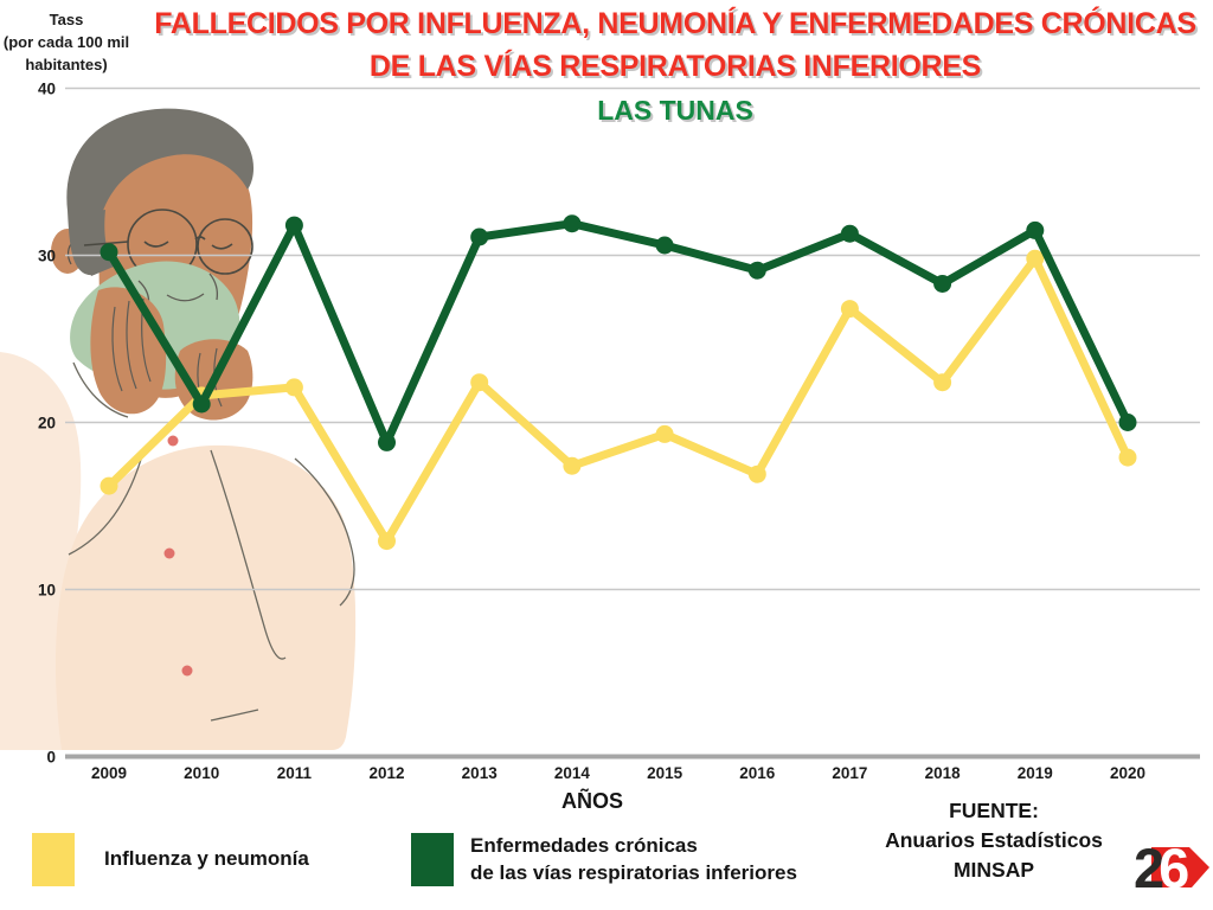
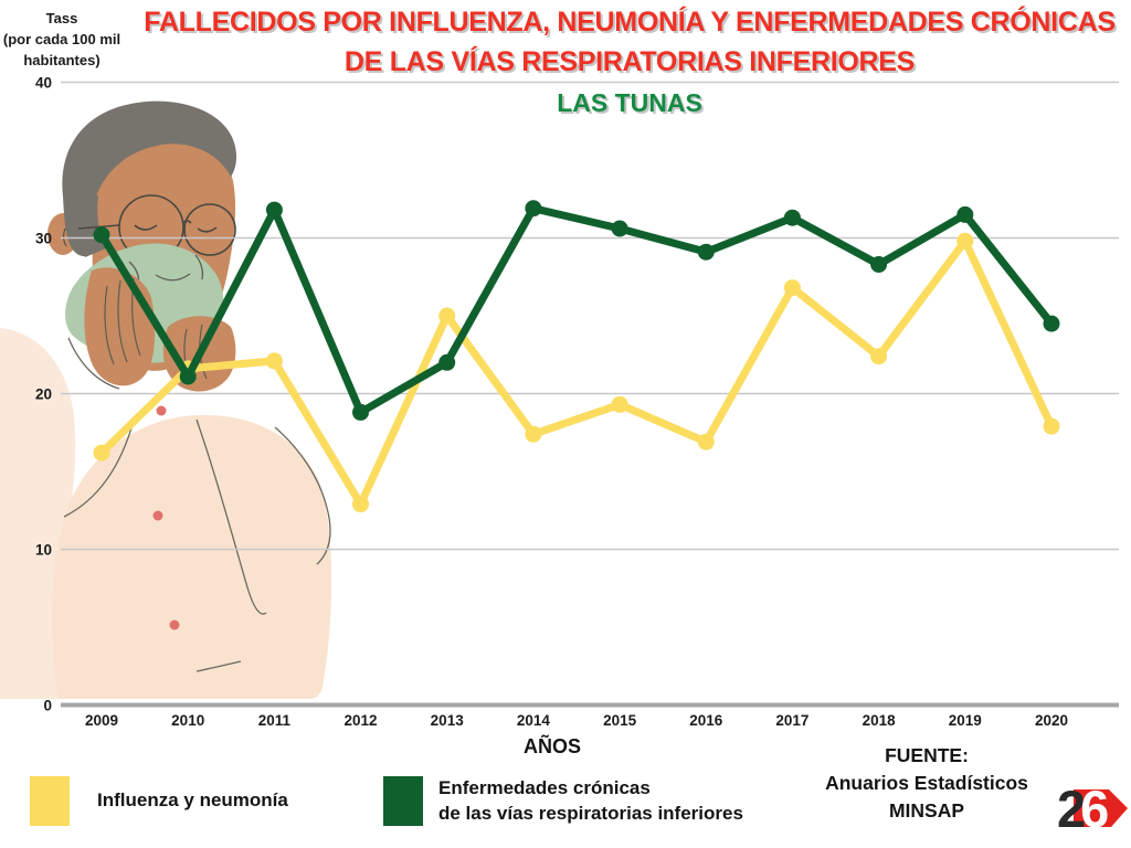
Influenza y neumonía/2013: 22.4 -> 25.0
Enfermedades crónicas de las vías respiratorias inferiores/2013: 31.1 -> 22.0
Enfermedades crónicas de las vías respiratorias inferiores/2020: 20.0 -> 24.5
